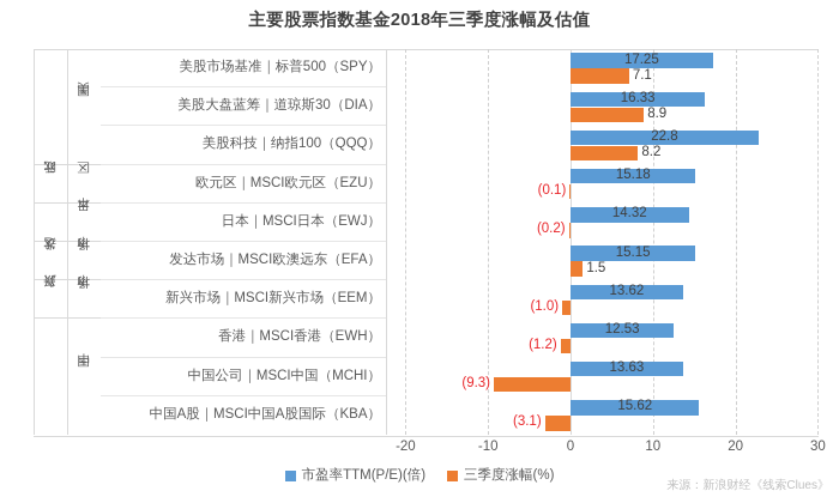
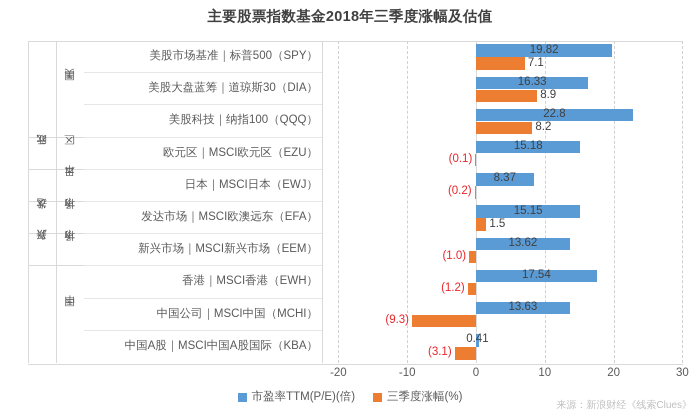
市盈率TTM(P/E)(倍)/美股市场基准｜标普500（SPY）: 17.25 -> 19.82
市盈率TTM(P/E)(倍)/日本｜MSCI日本（EWJ）: 14.32 -> 8.37
市盈率TTM(P/E)(倍)/香港｜MSCI香港（EWH）: 12.53 -> 17.54
市盈率TTM(P/E)(倍)/中国A股｜MSCI中国A股国际（KBA）: 15.62 -> 0.41
